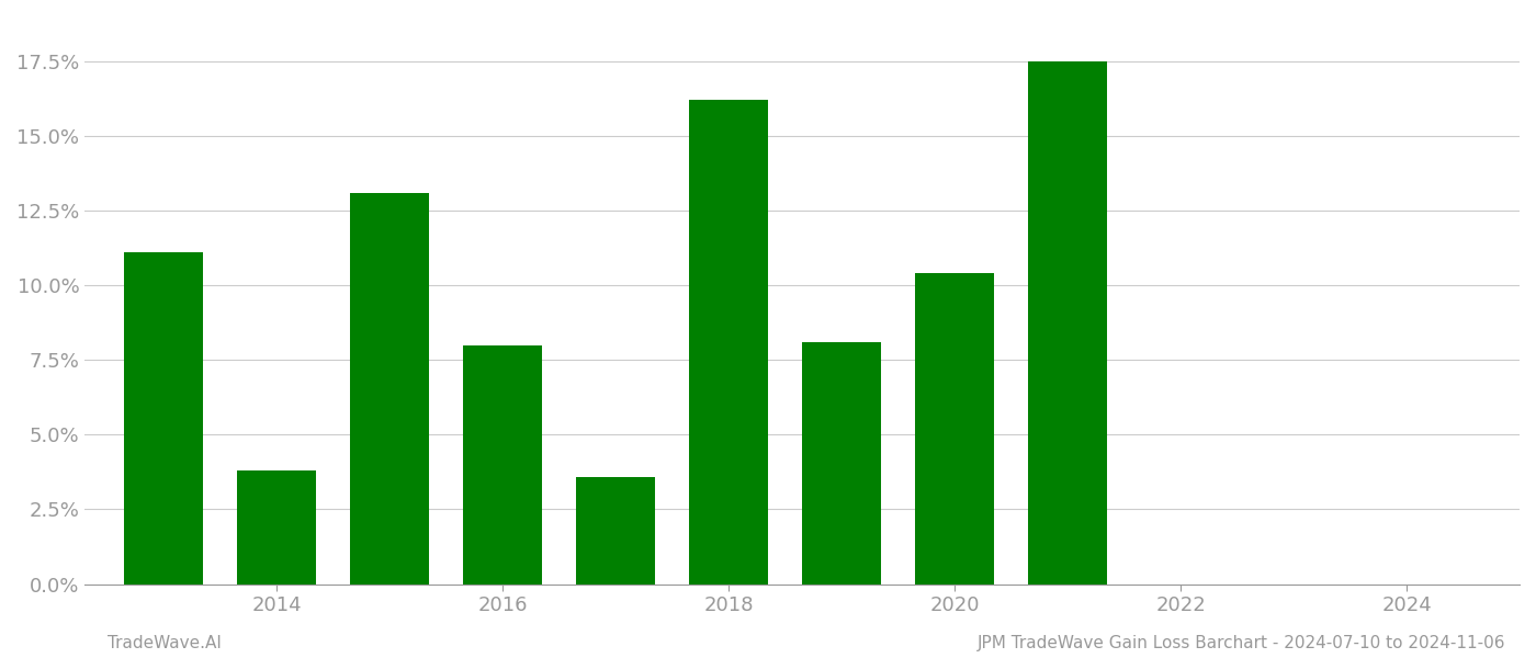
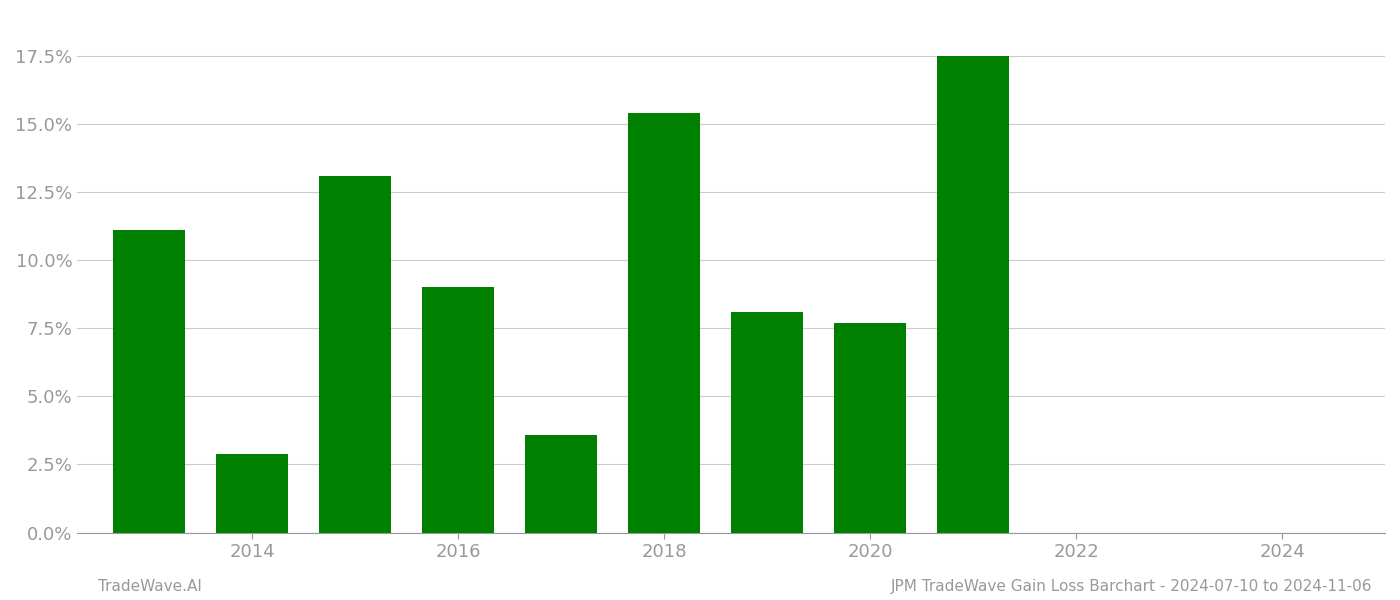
2014: 3.8% -> 2.9%
2016: 8.0% -> 9.0%
2018: 16.2% -> 15.4%
2020: 10.4% -> 7.7%
